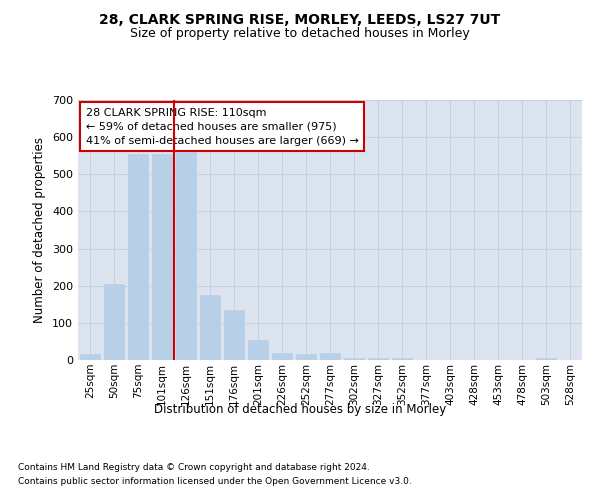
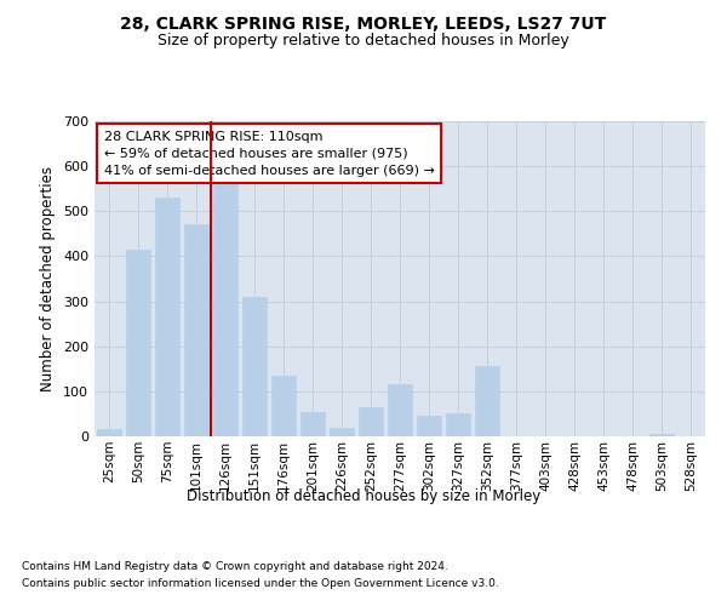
50sqm: 205 -> 415
75sqm: 555 -> 530
101sqm: 555 -> 470
151sqm: 175 -> 310
252sqm: 15 -> 65
277sqm: 20 -> 115
302sqm: 5 -> 45
327sqm: 5 -> 50
352sqm: 5 -> 155
